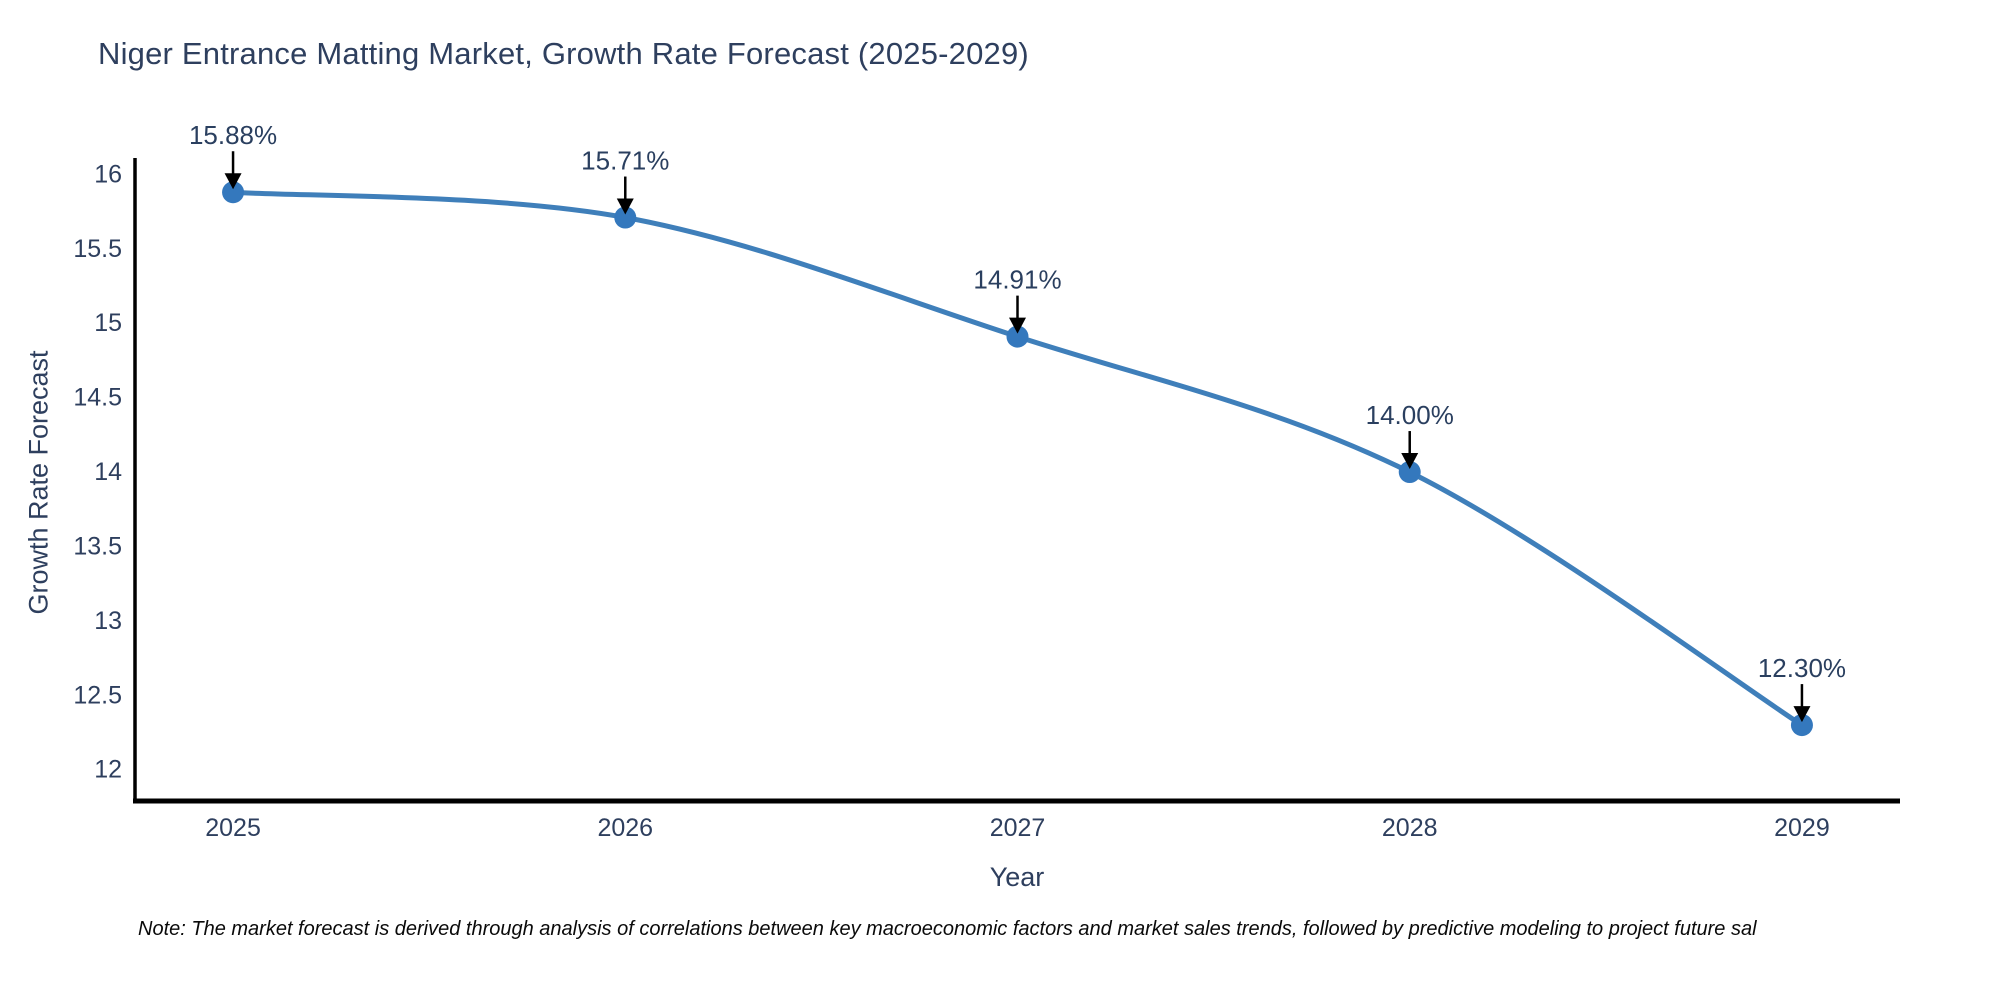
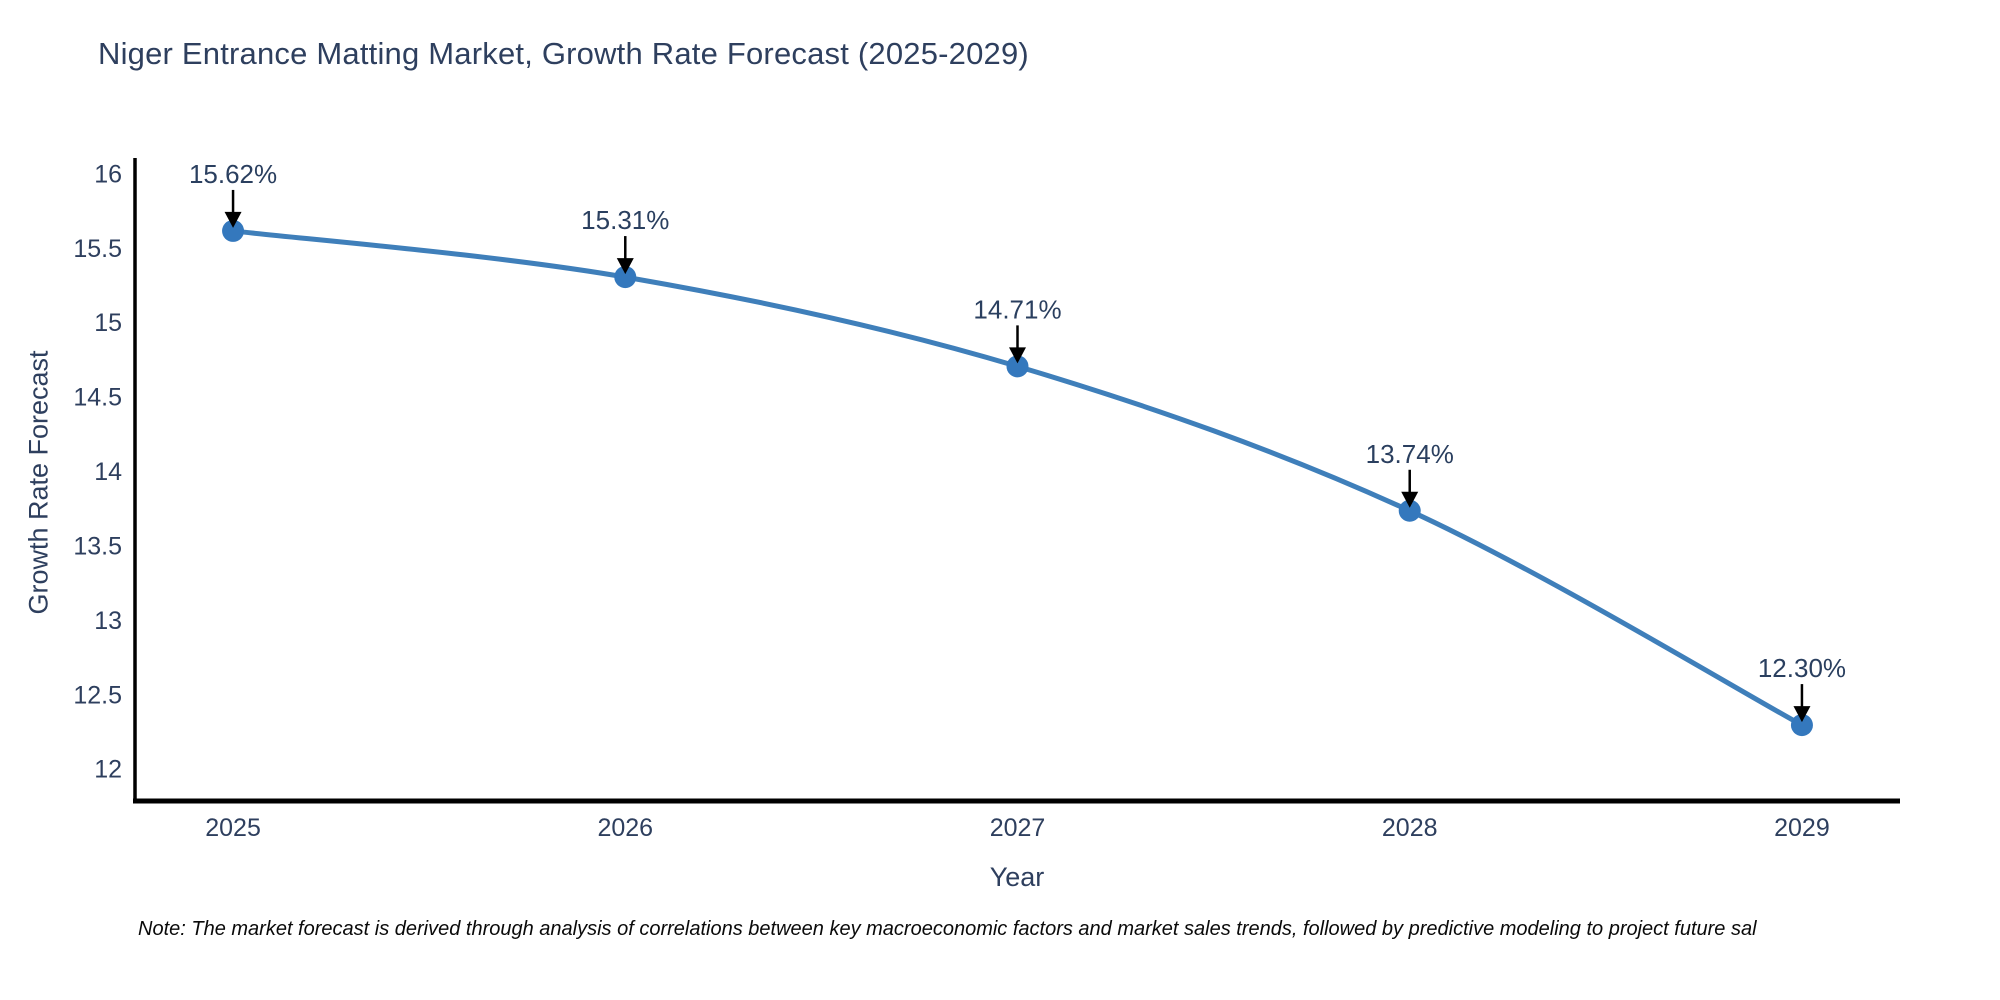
2025: 15.88% -> 15.62%
2026: 15.71% -> 15.31%
2027: 14.91% -> 14.71%
2028: 14.00% -> 13.74%
